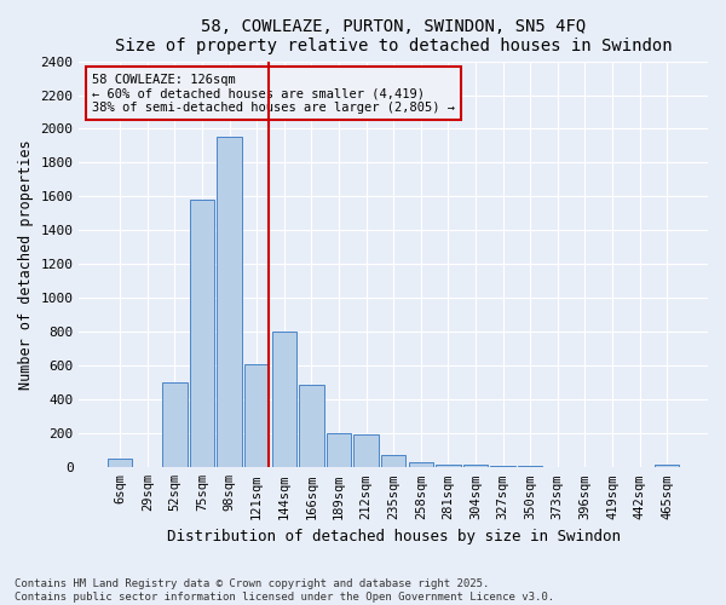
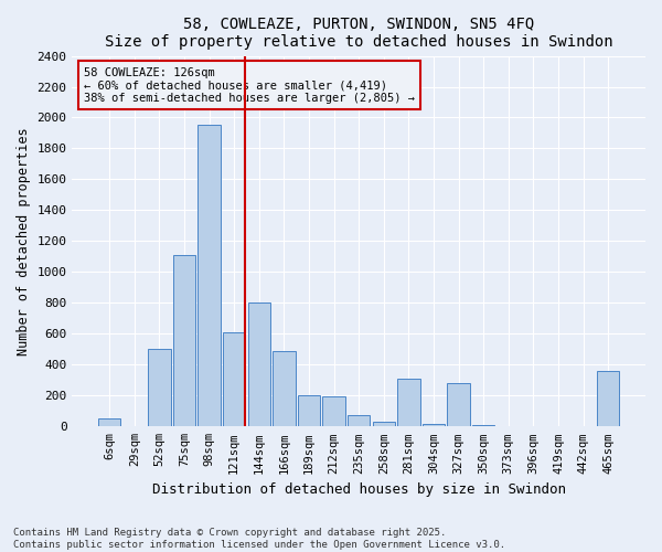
75sqm: 1580 -> 1110
281sqm: 20 -> 310
327sqm: 10 -> 280
465sqm: 20 -> 360
